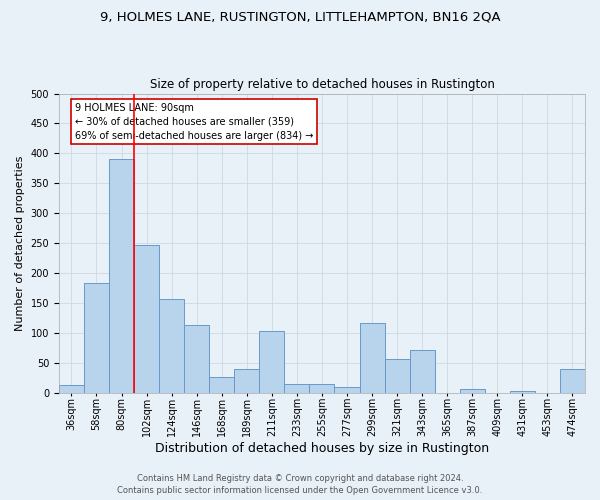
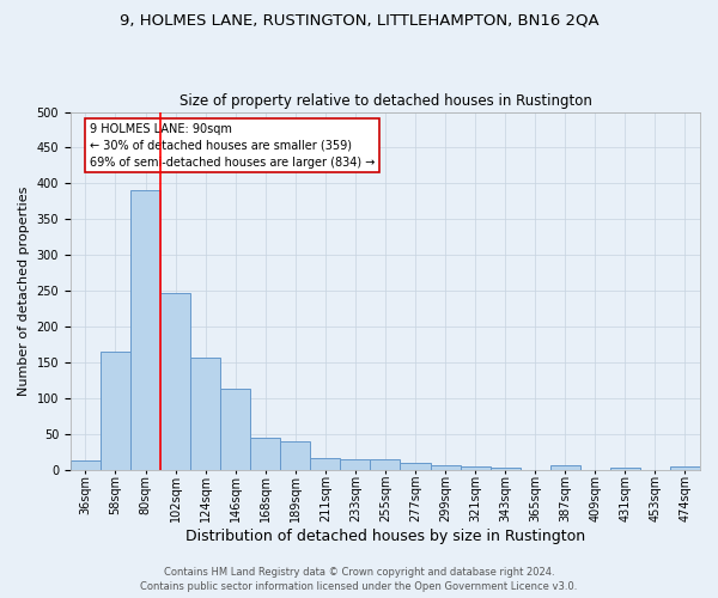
58sqm: 184 -> 165
168sqm: 26 -> 45
211sqm: 104 -> 17
299sqm: 116 -> 6
321sqm: 56 -> 5
343sqm: 72 -> 3
474sqm: 40 -> 4
